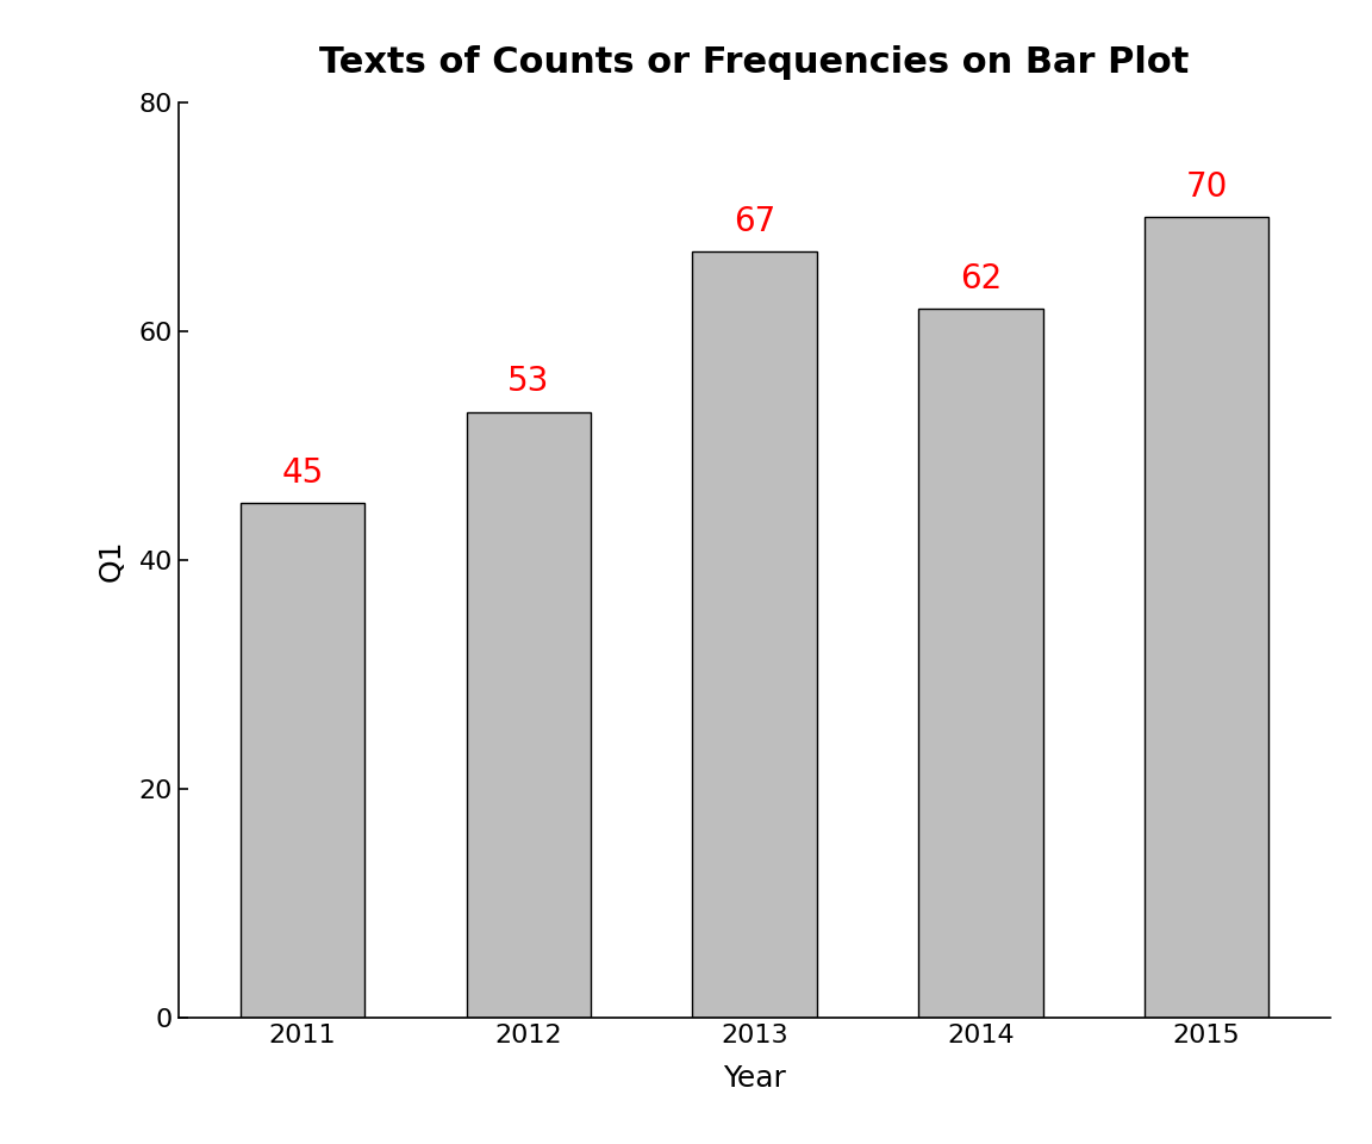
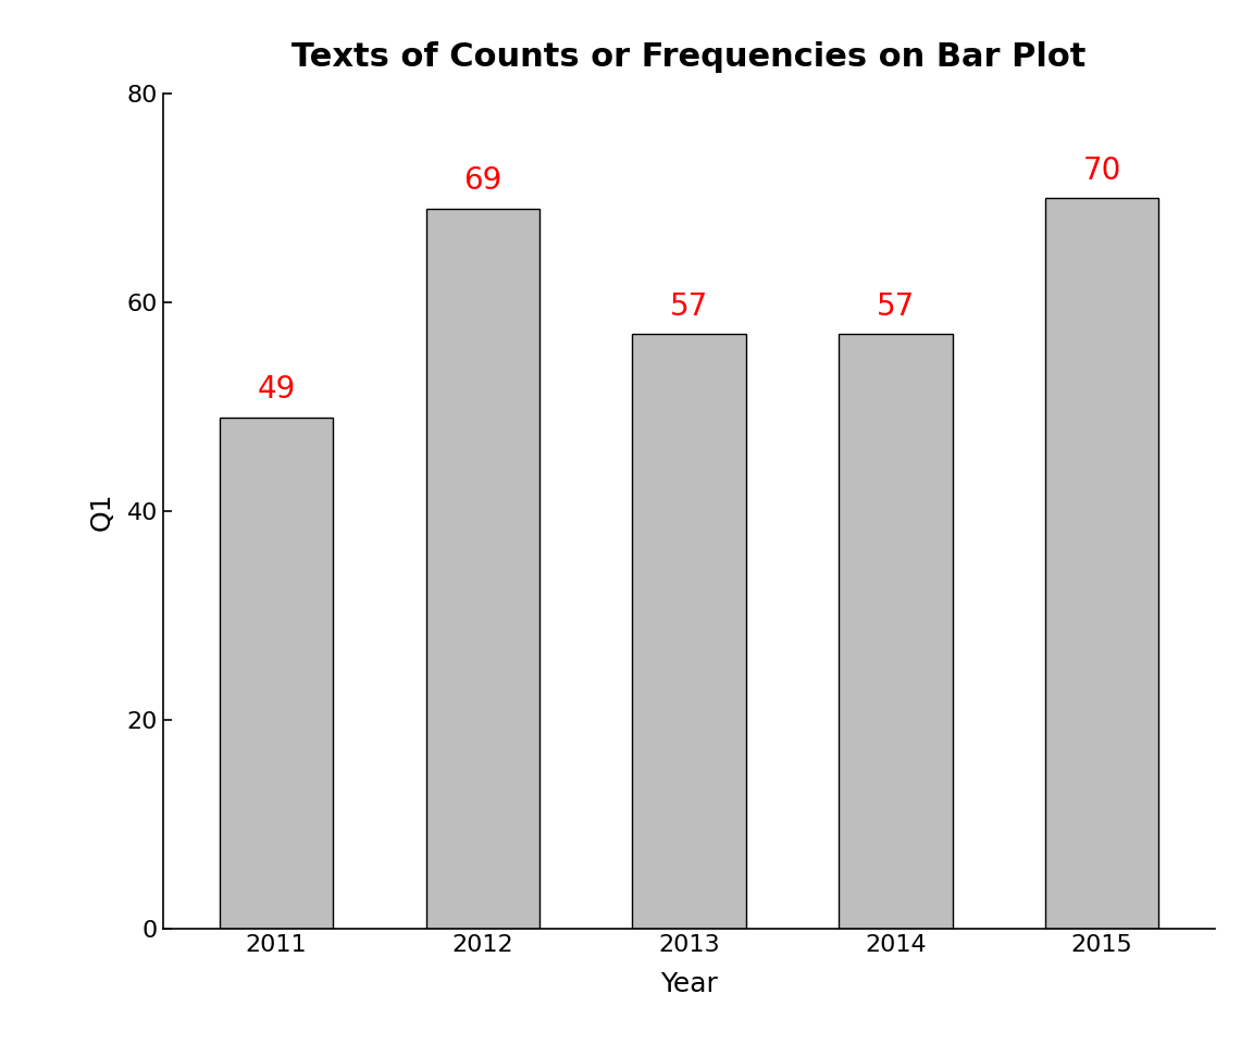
2011: 45 -> 49
2012: 53 -> 69
2013: 67 -> 57
2014: 62 -> 57
